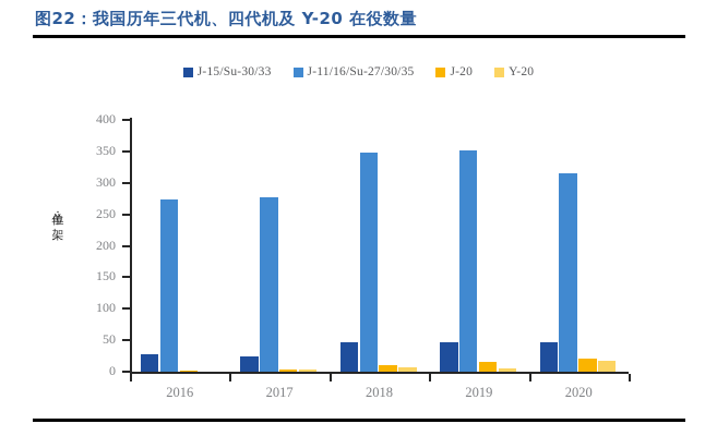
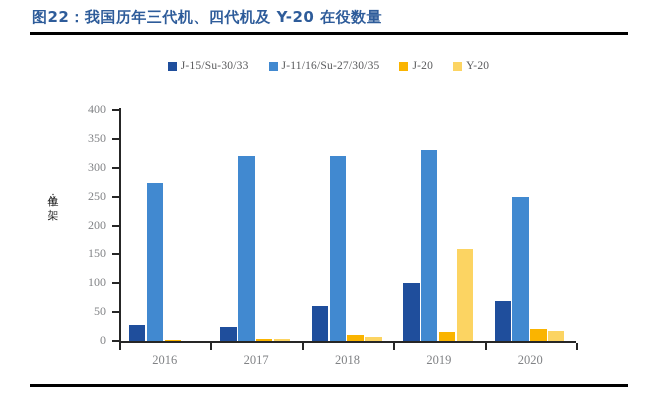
J-11/16/Su-27/30/35/2017: 280 -> 320
J-15/Su-30/33/2018: 50 -> 60
J-11/16/Su-27/30/35/2018: 350 -> 320
J-15/Su-30/33/2019: 50 -> 100
J-11/16/Su-27/30/35/2019: 350 -> 330
Y-20/2019: 10 -> 160
J-15/Su-30/33/2020: 50 -> 70
J-11/16/Su-27/30/35/2020: 320 -> 250
